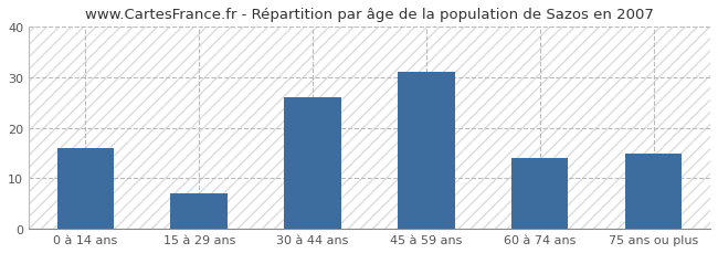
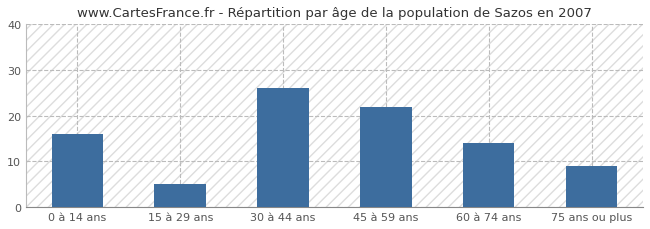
15 à 29 ans: 7 -> 5
45 à 59 ans: 31 -> 22
75 ans ou plus: 15 -> 9
